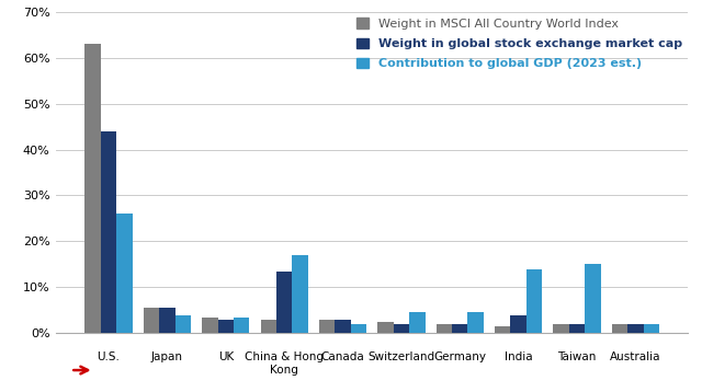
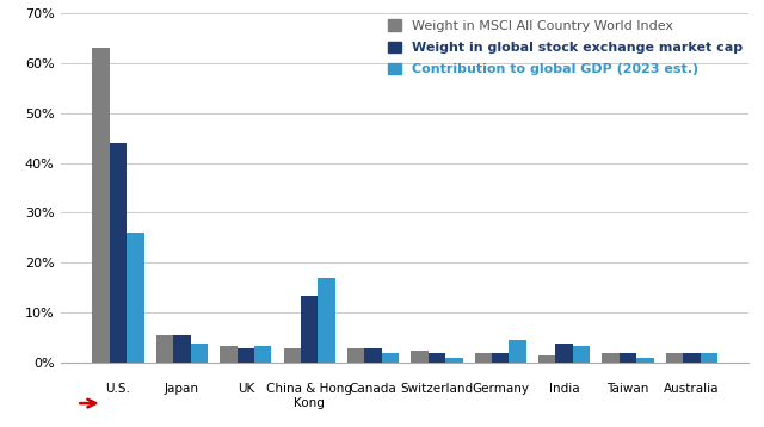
Contribution to global GDP (2023 est.)/Switzerland: 4.5% -> 1.0%
Contribution to global GDP (2023 est.)/India: 14.0% -> 3.5%
Contribution to global GDP (2023 est.)/Taiwan: 15.0% -> 1.0%
